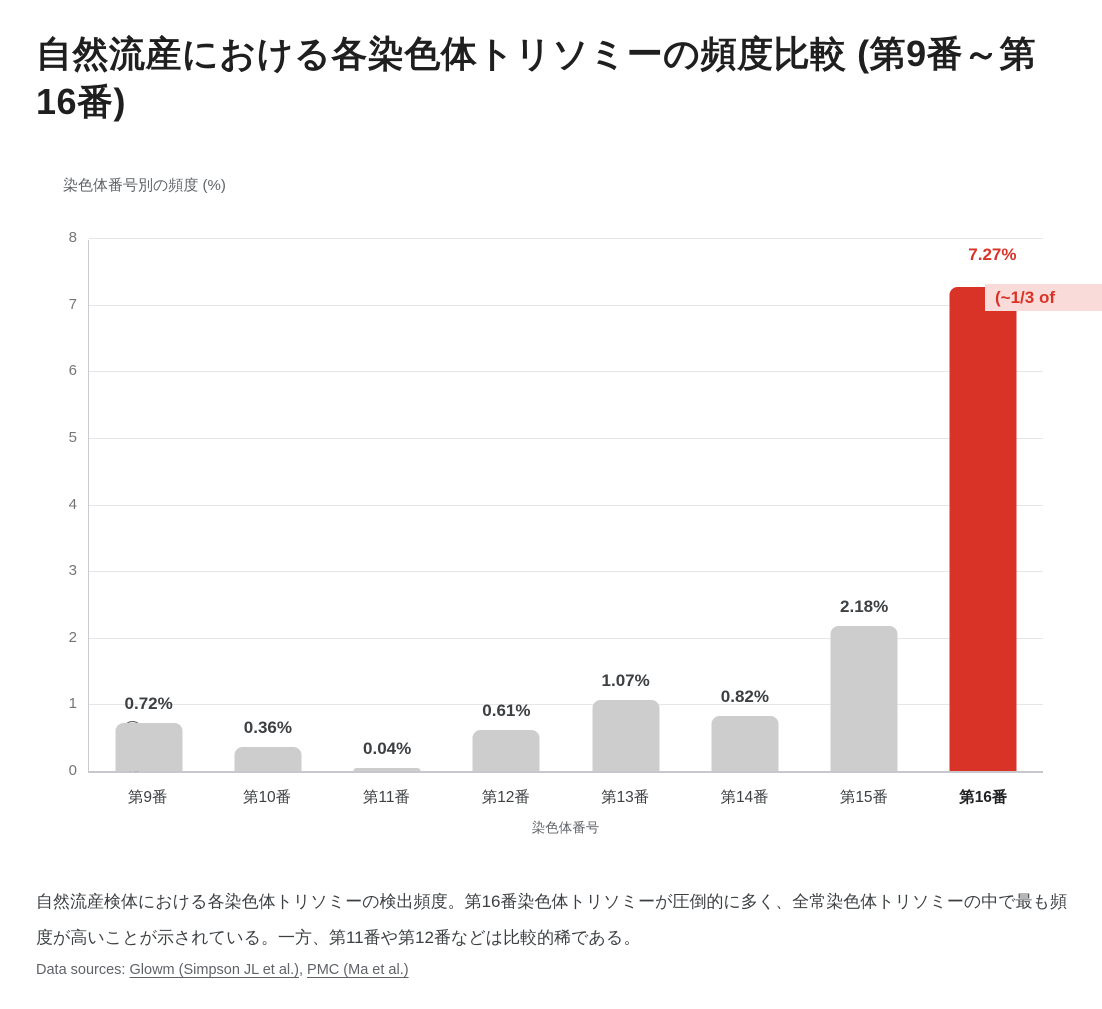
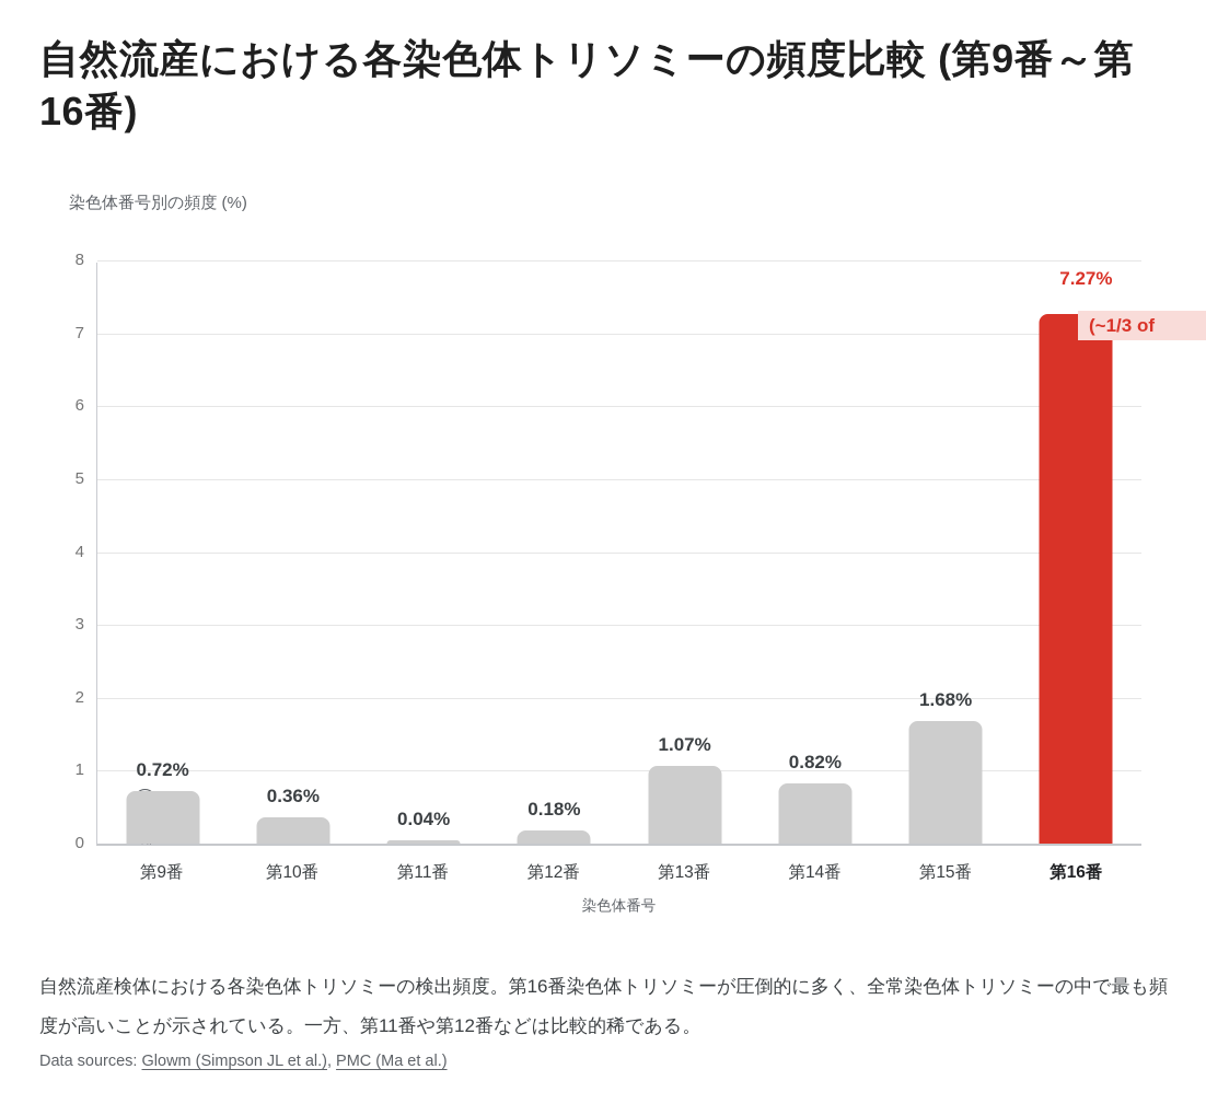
第12番: 0.61% -> 0.18%
第15番: 2.18% -> 1.68%
